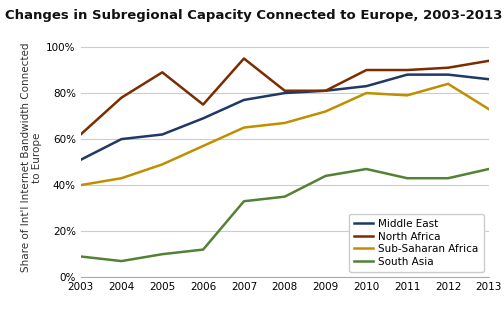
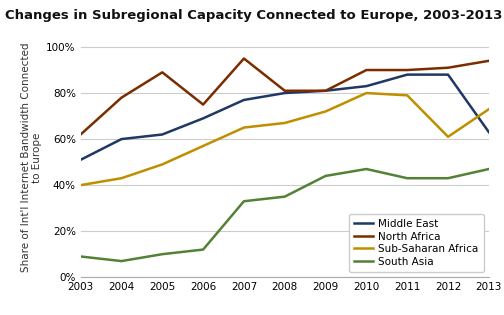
Sub-Saharan Africa/2012: 84% -> 61%
Middle East/2013: 86% -> 63%
